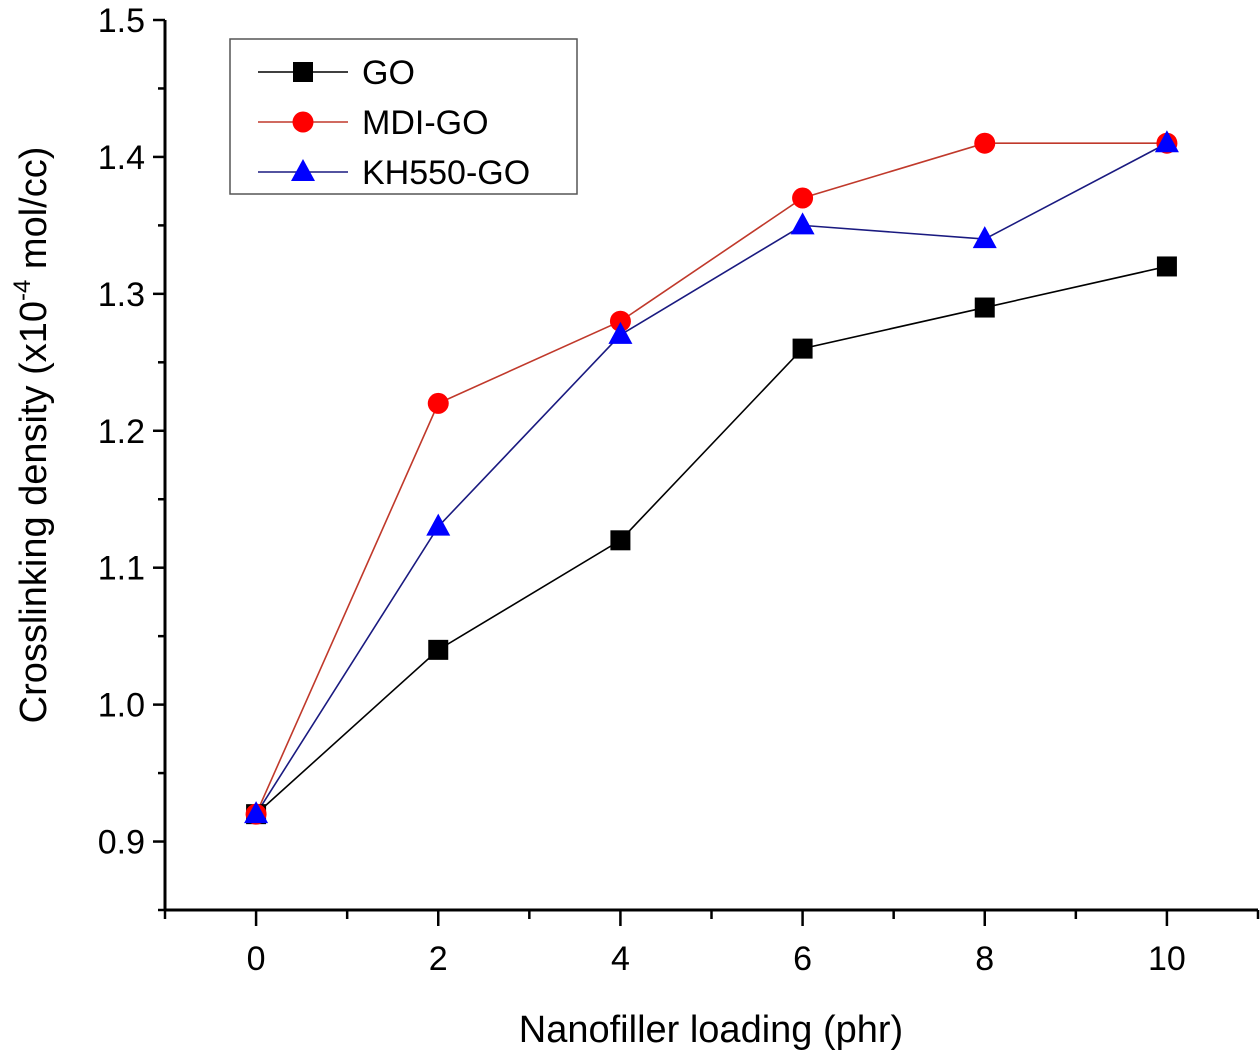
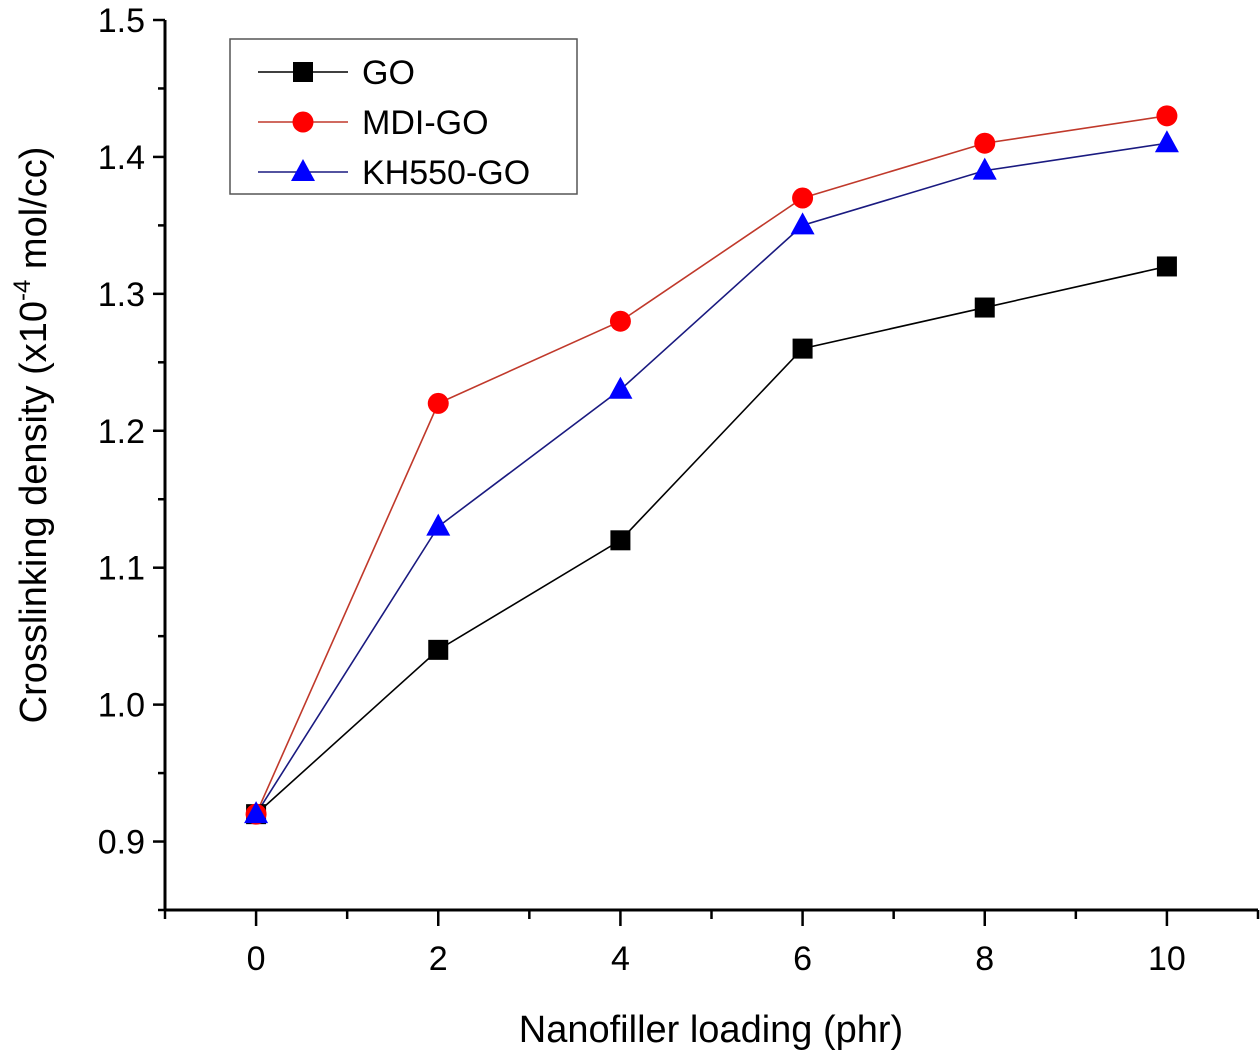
KH550-GO/4: 1.27 -> 1.23
KH550-GO/8: 1.34 -> 1.39
MDI-GO/10: 1.41 -> 1.43
